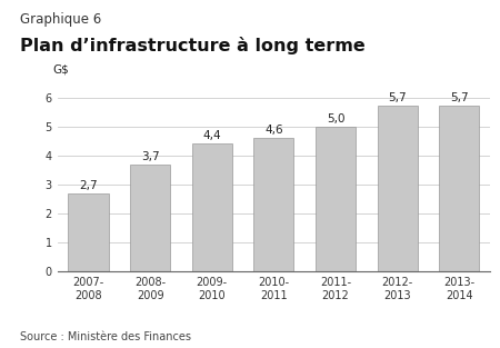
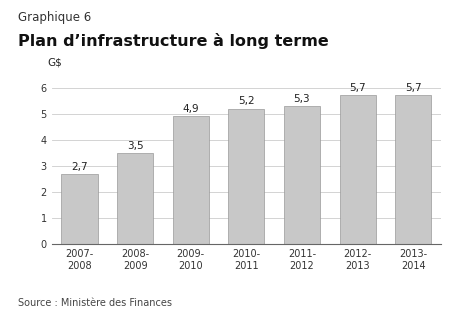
2008- 2009: 3,7 -> 3,5
2009- 2010: 4,4 -> 4,9
2010- 2011: 4,6 -> 5,2
2011- 2012: 5,0 -> 5,3
